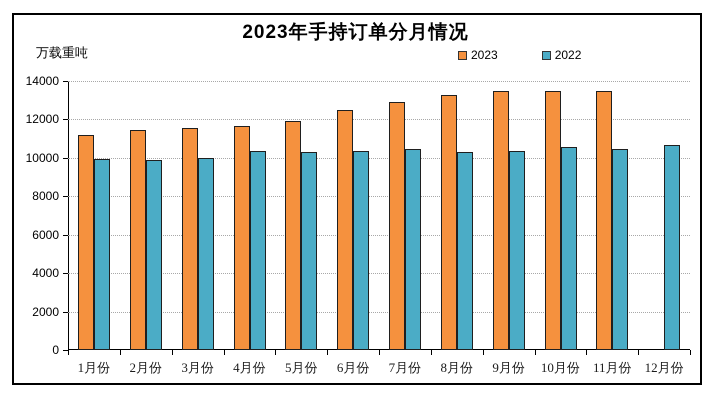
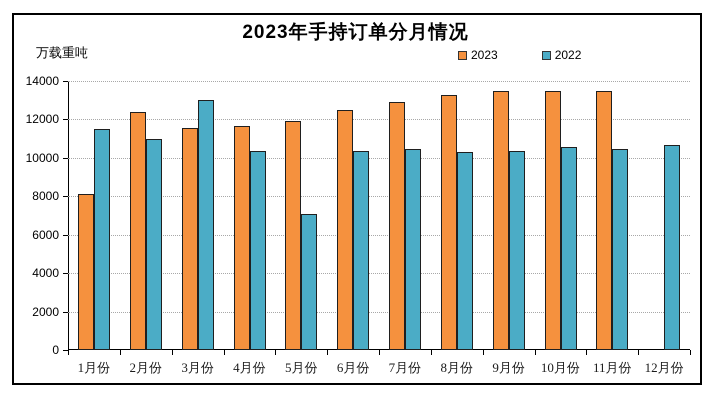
2023/1月份: 11100 -> 8000
2022/1月份: 9800 -> 11400
2023/2月份: 11400 -> 12300
2022/2月份: 9800 -> 10900
2022/3月份: 9900 -> 12900
2022/5月份: 10200 -> 7000
